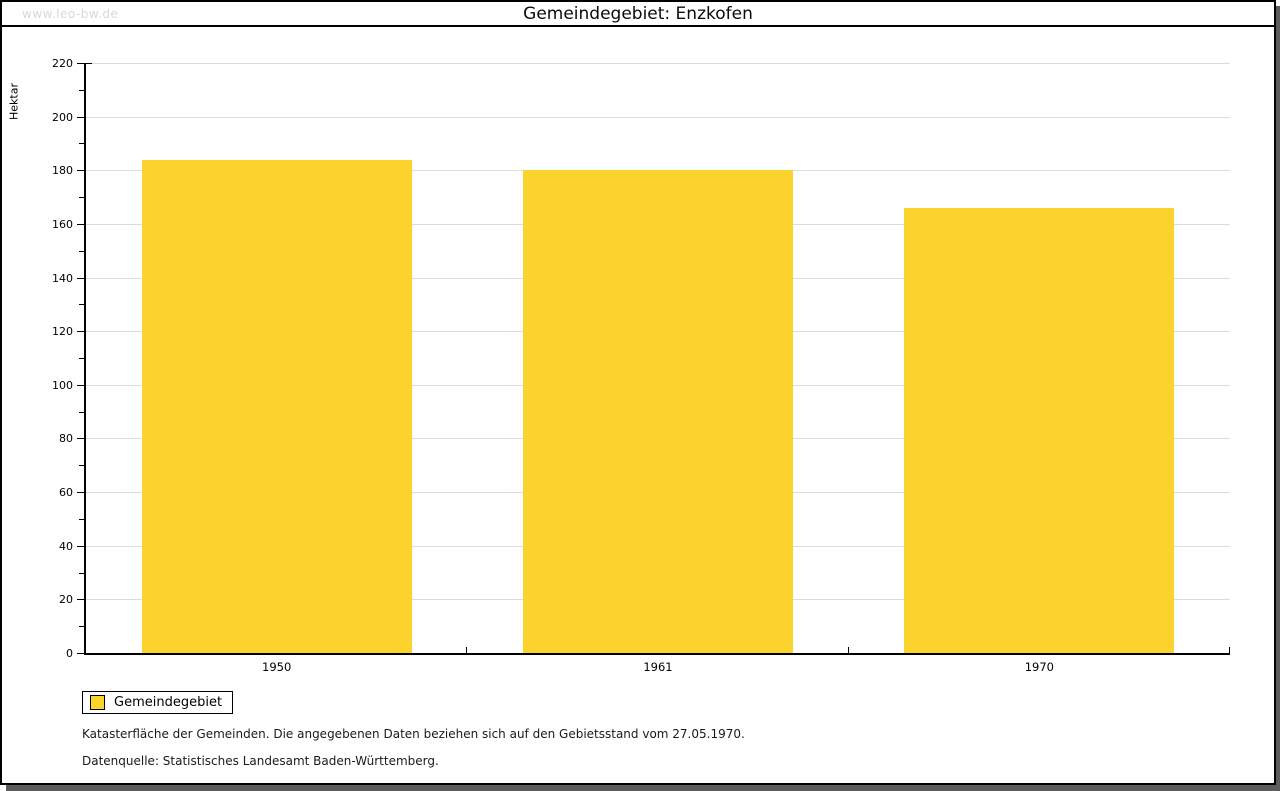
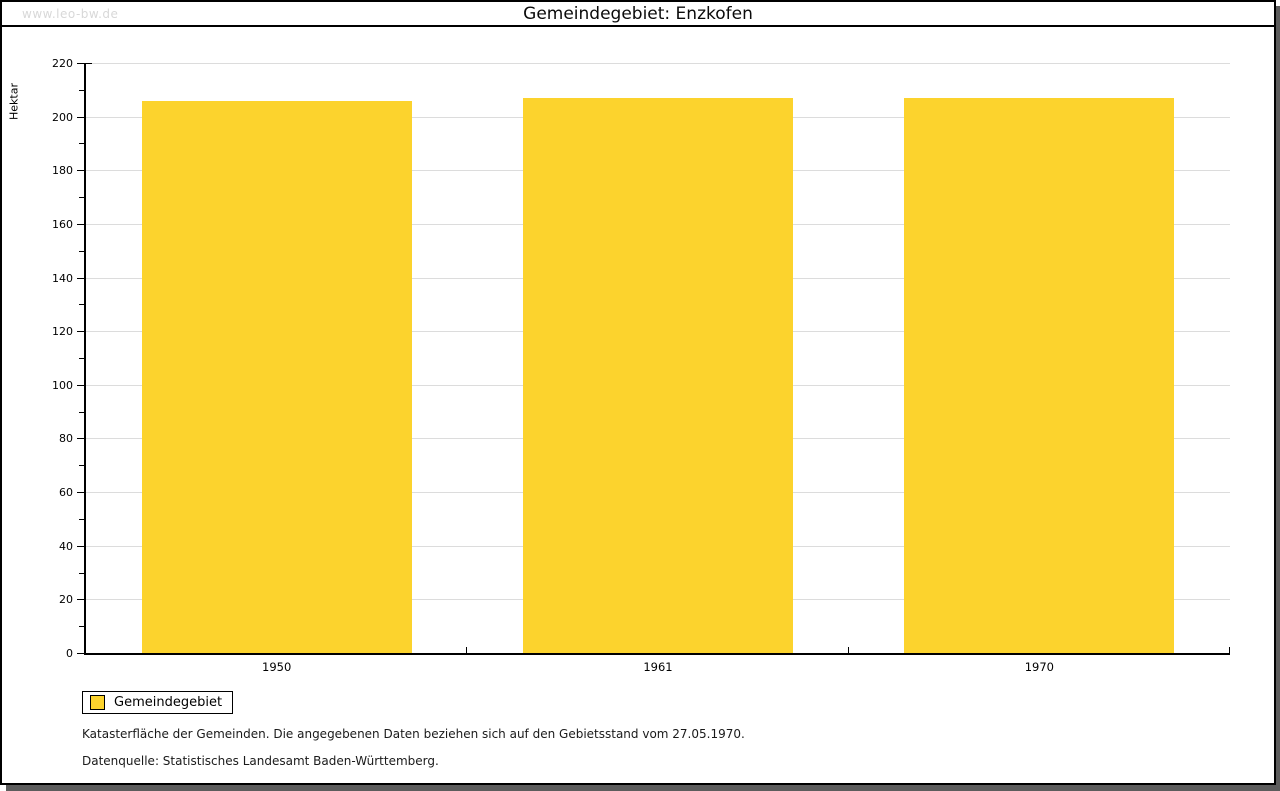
1950: 184 -> 206
1961: 180 -> 207
1970: 166 -> 207
